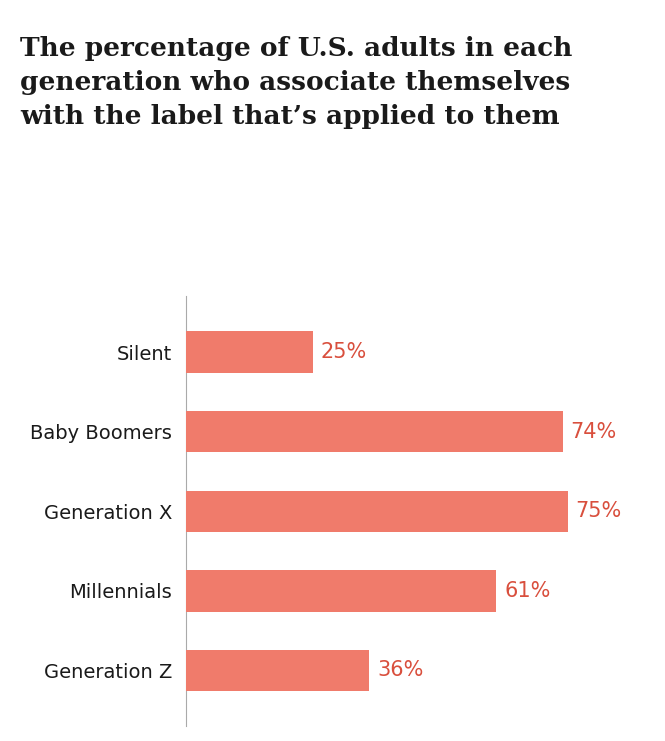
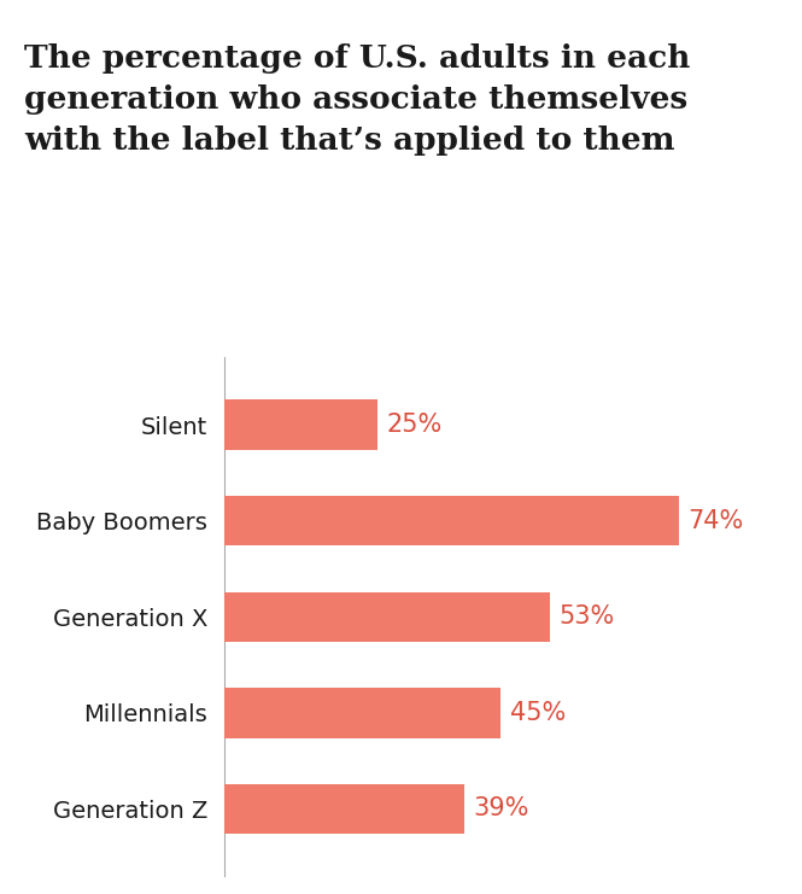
Generation X: 75% -> 53%
Millennials: 61% -> 45%
Generation Z: 36% -> 39%
